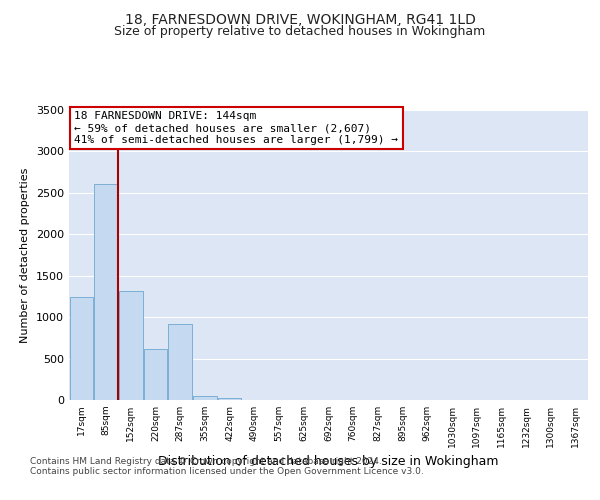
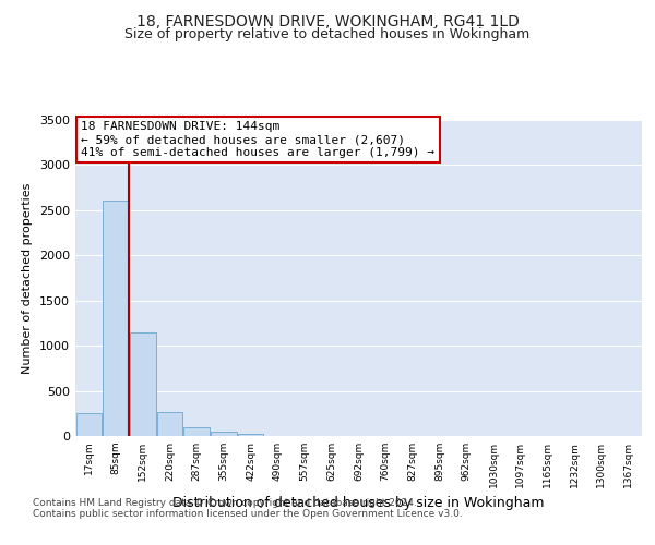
17sqm: 1240 -> 250
152sqm: 1320 -> 1150
220sqm: 620 -> 270
287sqm: 920 -> 100
